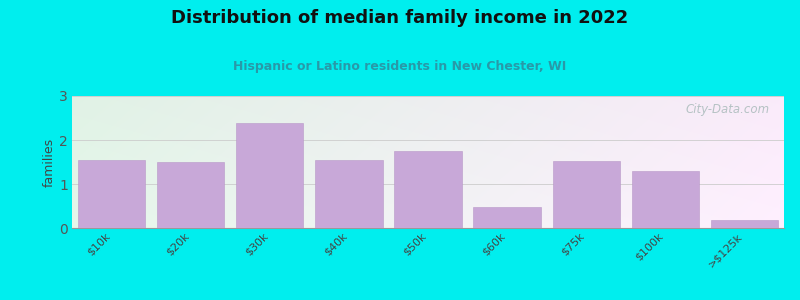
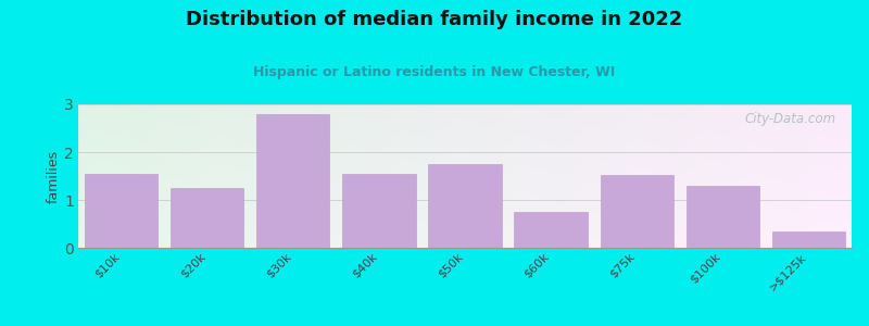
$20k: 1.50 -> 1.25
$30k: 2.38 -> 2.80
$60k: 0.48 -> 0.75
>$125k: 0.18 -> 0.35
